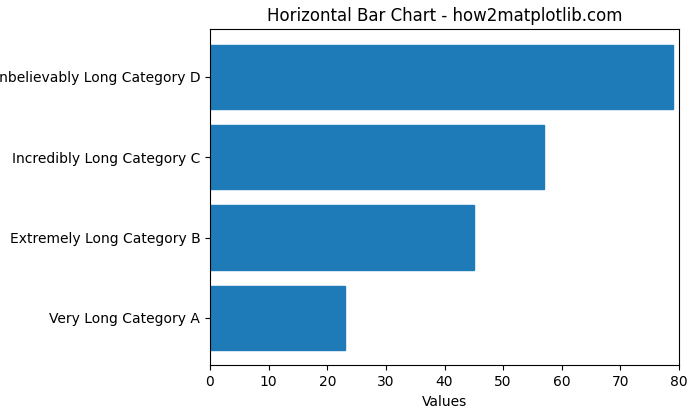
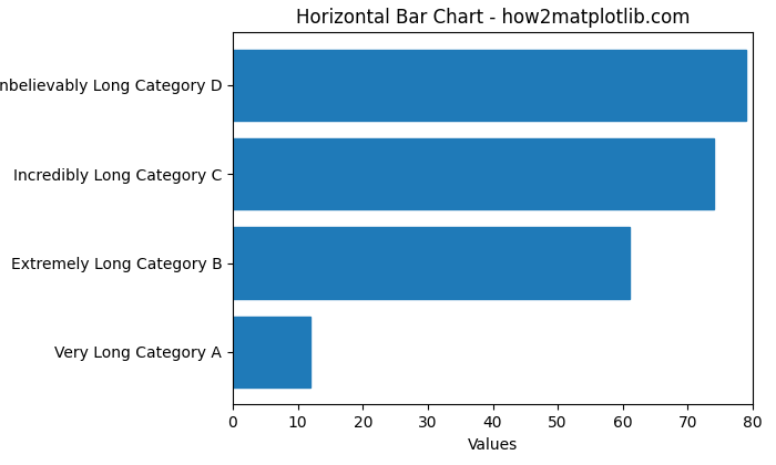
Incredibly Long Category C: 57 -> 74
Extremely Long Category B: 45 -> 61
Very Long Category A: 23 -> 12
